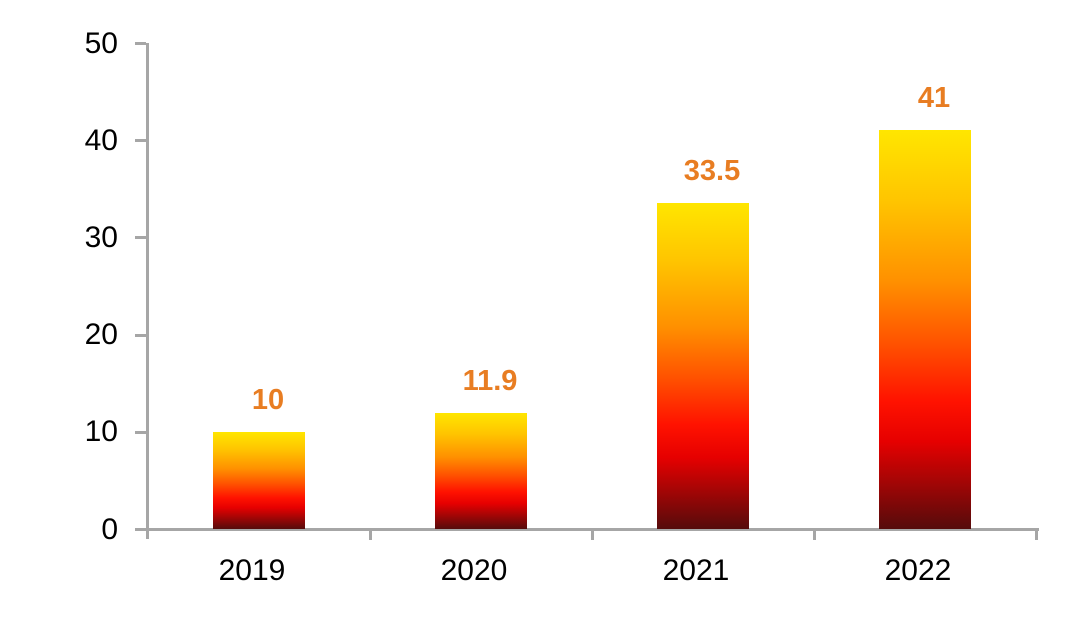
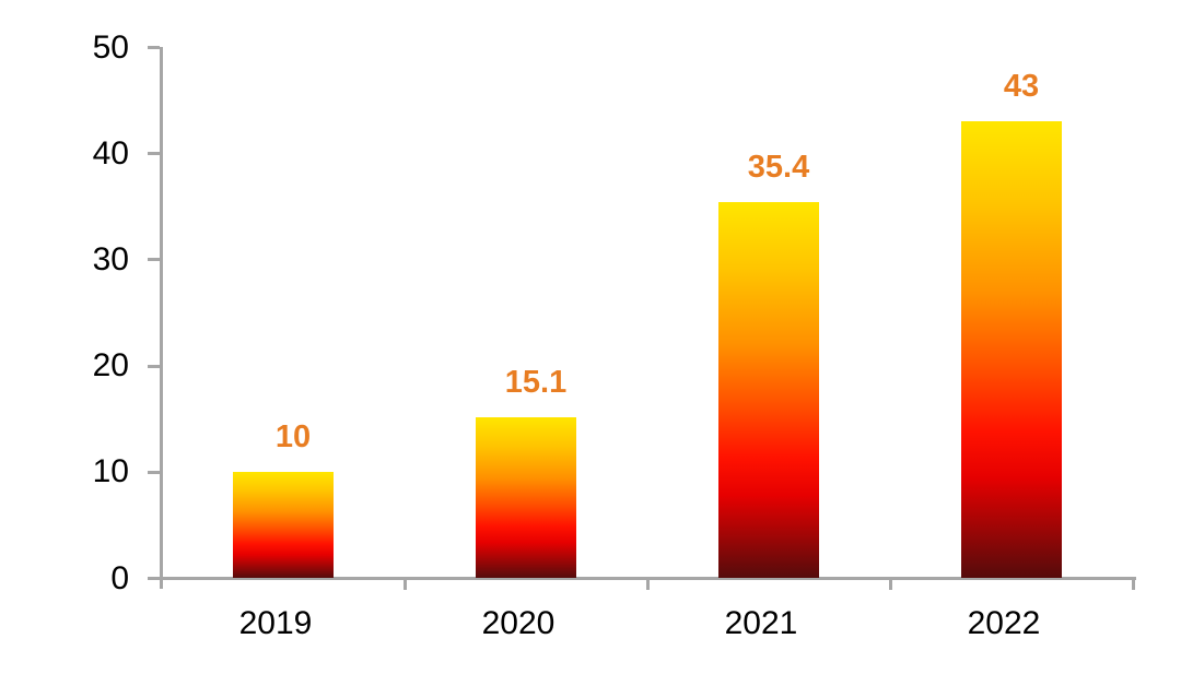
2020: 11.9 -> 15.1
2021: 33.5 -> 35.4
2022: 41 -> 43
